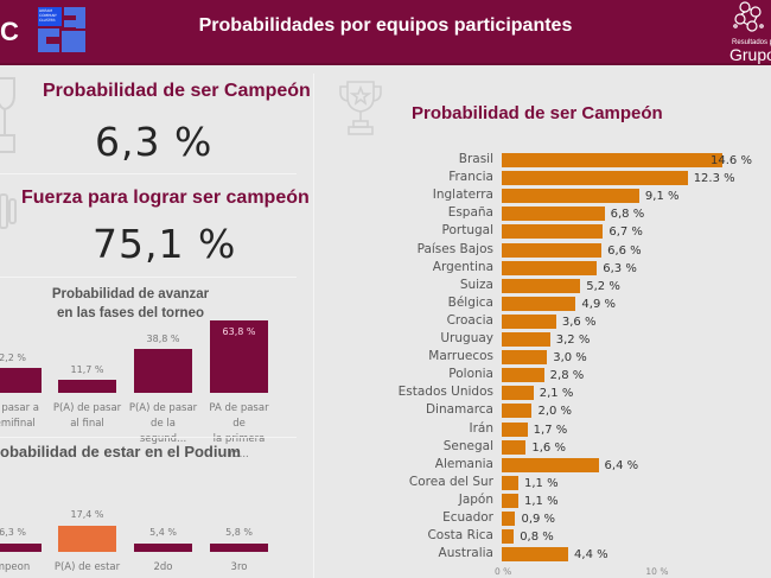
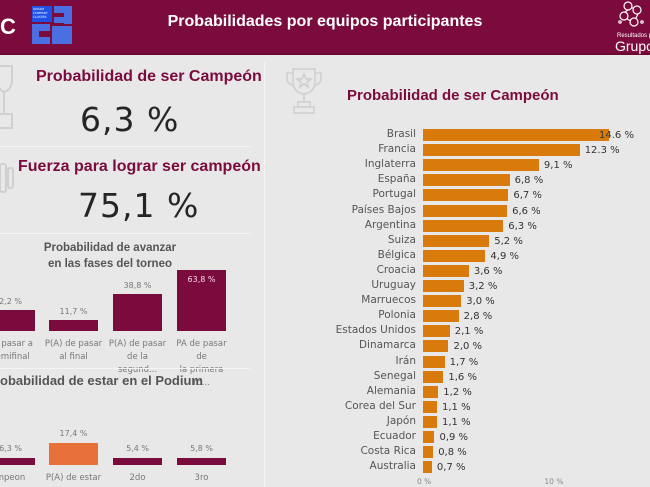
Probabilidad de ser Campeón/Alemania: 6,4 -> 1,2
Probabilidad de ser Campeón/Australia: 4,4 -> 0,7
